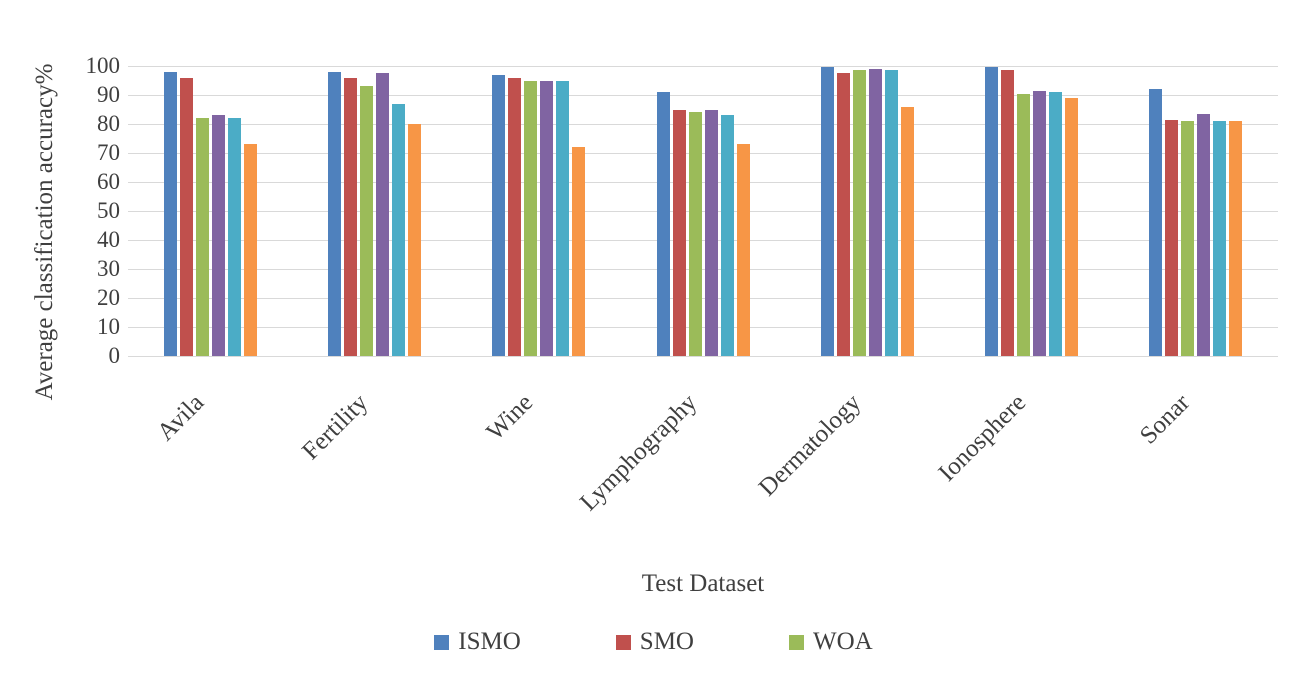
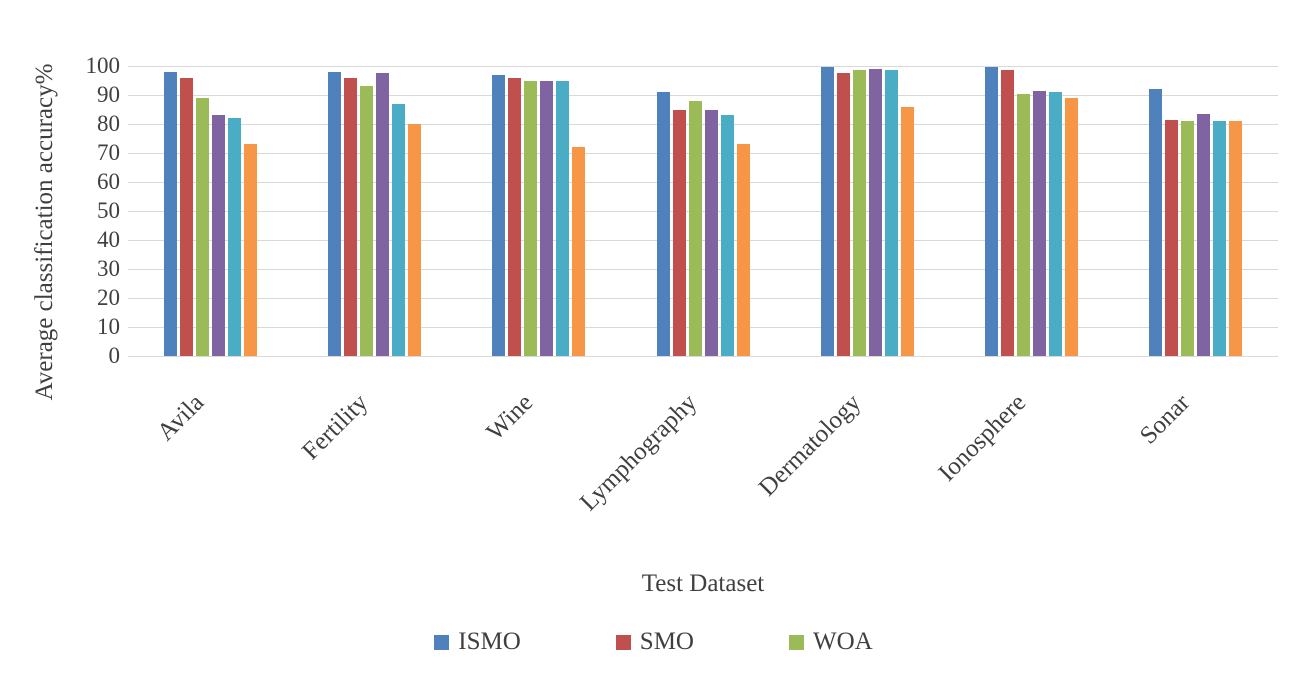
WOA/Avila: 82 -> 89
WOA/Lymphography: 84 -> 88
